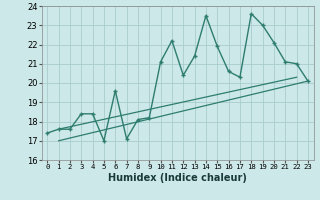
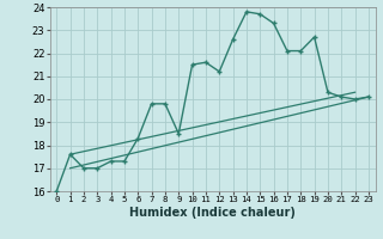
0: 17.4 -> 16.0
2: 17.6 -> 17.0
3: 18.4 -> 17.0
4: 18.4 -> 17.3
5: 17.0 -> 17.3
6: 19.6 -> 18.3
7: 17.1 -> 19.8
8: 18.1 -> 19.8
9: 18.2 -> 18.5
10: 21.1 -> 21.5
11: 22.2 -> 21.6
12: 20.4 -> 21.2
13: 21.4 -> 22.6
14: 23.5 -> 23.8
15: 21.9 -> 23.7
16: 20.6 -> 23.3
17: 20.3 -> 22.1
18: 23.6 -> 22.1
19: 23.0 -> 22.7
20: 22.1 -> 20.3
21: 21.1 -> 20.1
22: 21.0 -> 20.0
